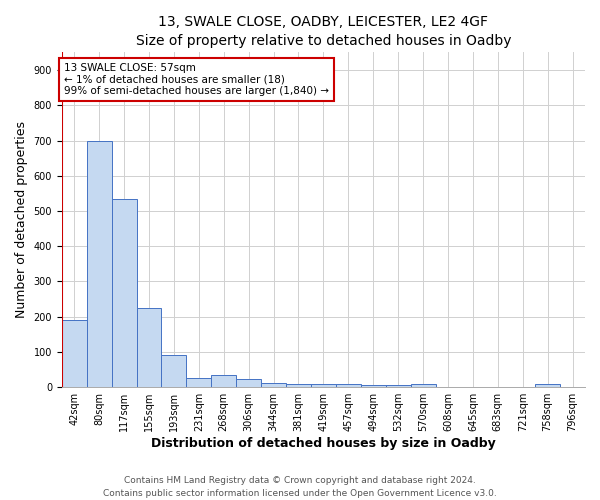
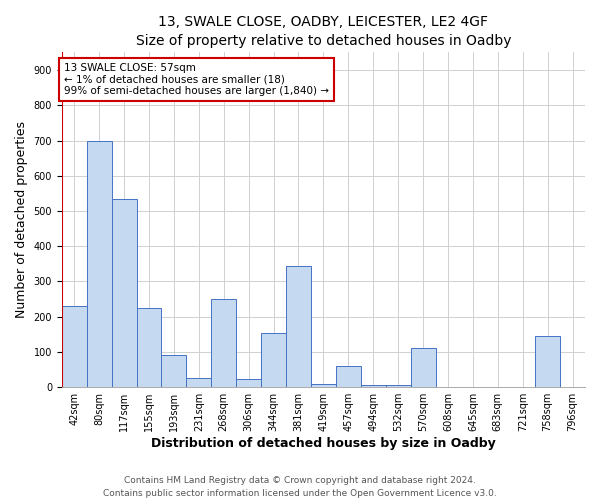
42sqm: 190 -> 230
268sqm: 36 -> 250
344sqm: 12 -> 155
381sqm: 8 -> 345
457sqm: 8 -> 60
570sqm: 8 -> 110
758sqm: 8 -> 145
